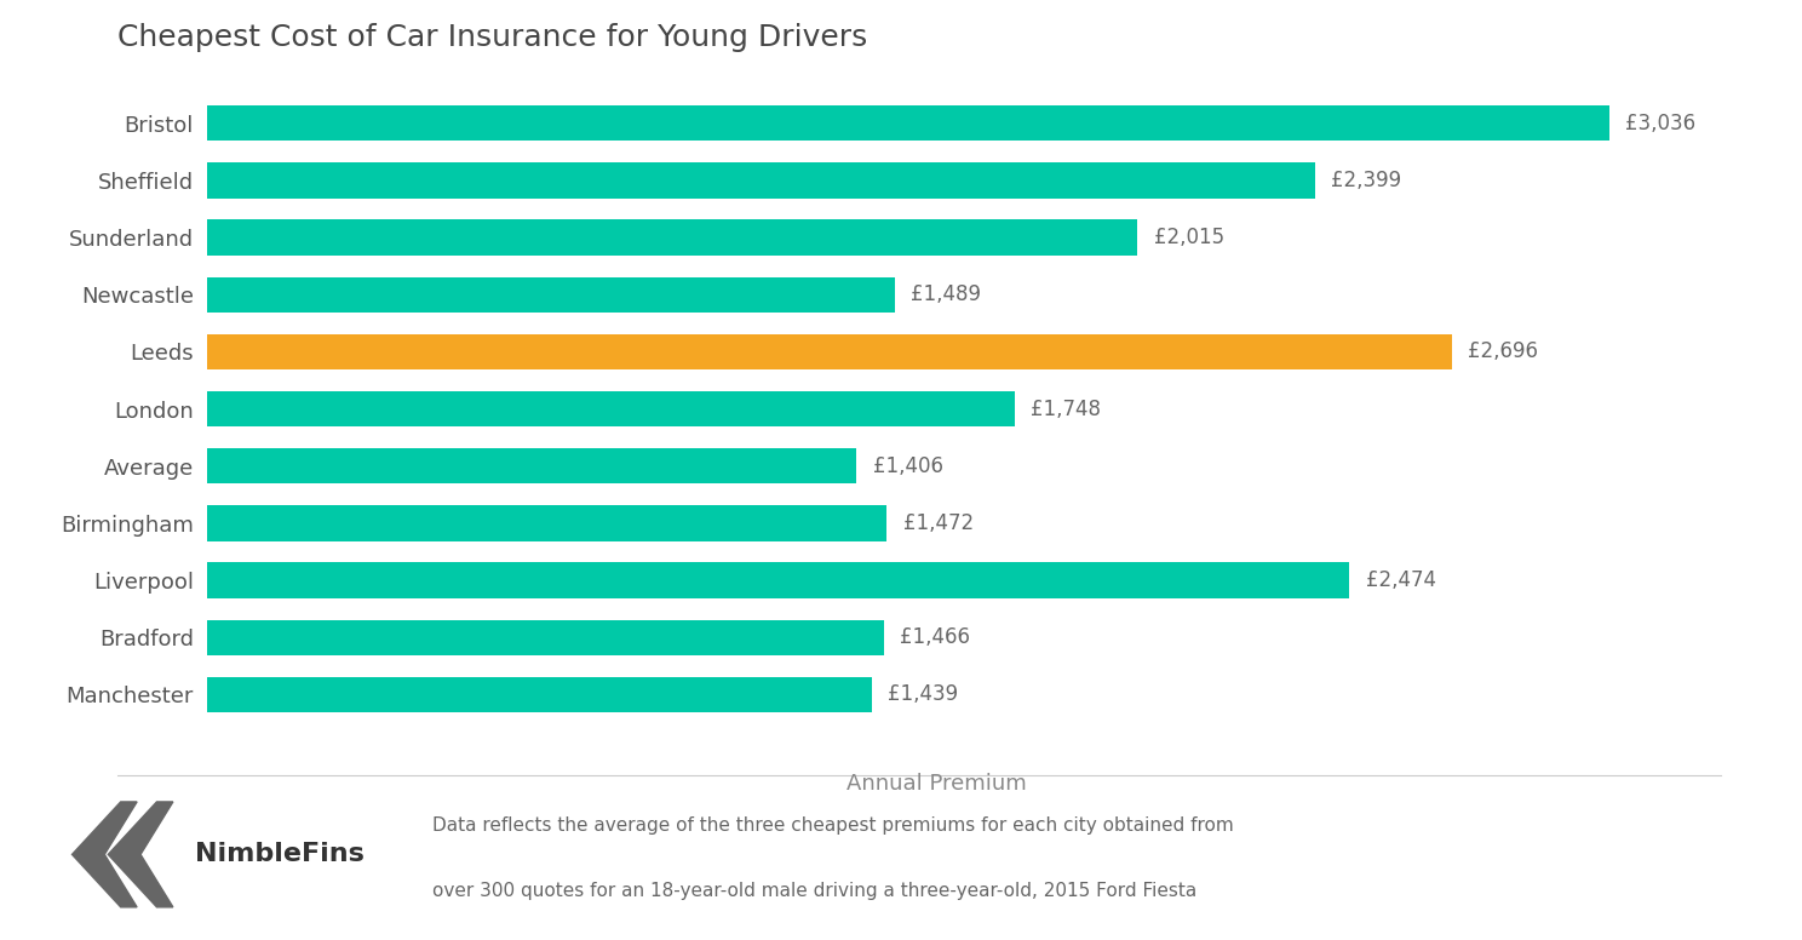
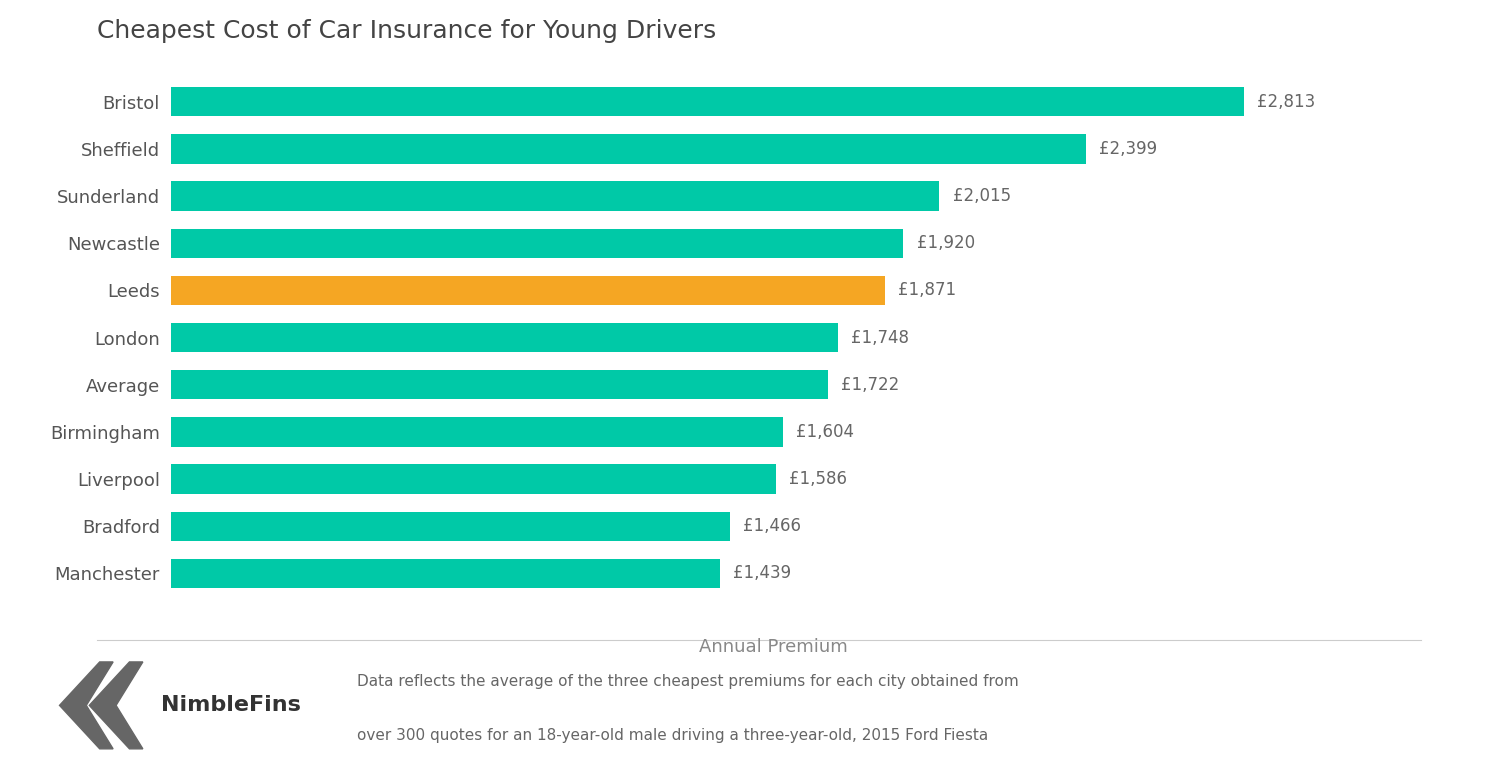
Bristol: £3,036 -> £2,813
Newcastle: £1,489 -> £1,920
Leeds: £2,696 -> £1,871
Average: £1,406 -> £1,722
Birmingham: £1,472 -> £1,604
Liverpool: £2,474 -> £1,586
